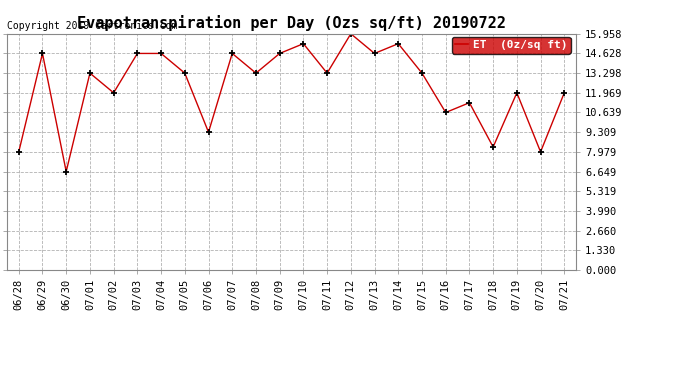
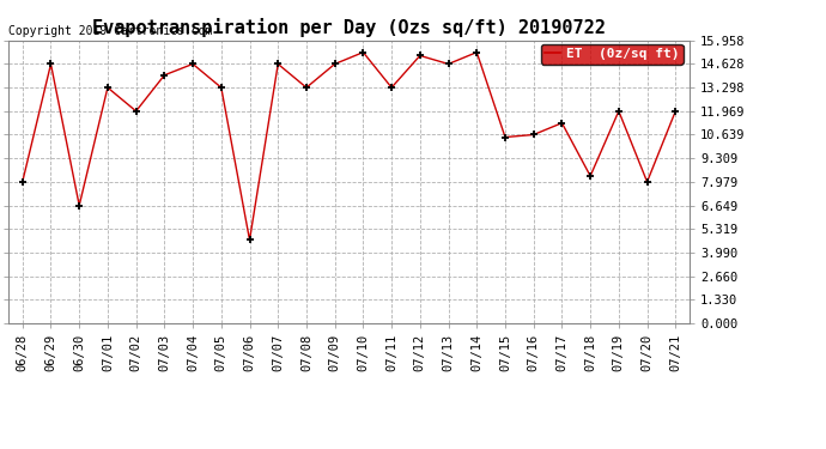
07/03: 14.6 -> 14.0
07/06: 9.3 -> 4.7
07/12: 16.0 -> 15.1
07/15: 13.3 -> 10.5
